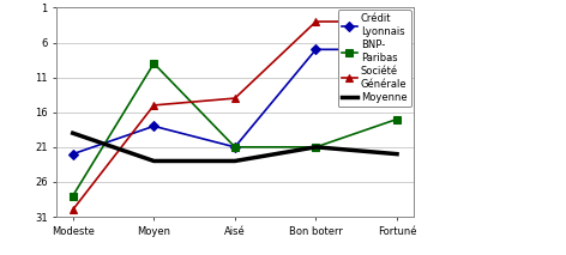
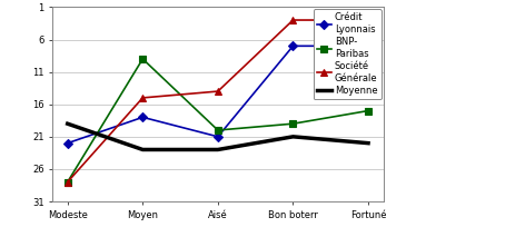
Société Générale/Modeste: 30 -> 28
BNP- Paribas/Aisé: 21 -> 20
BNP- Paribas/Bon boterr: 21 -> 19
